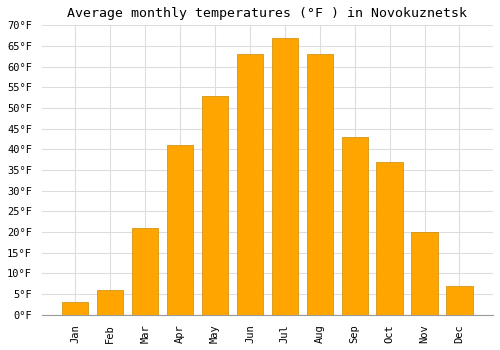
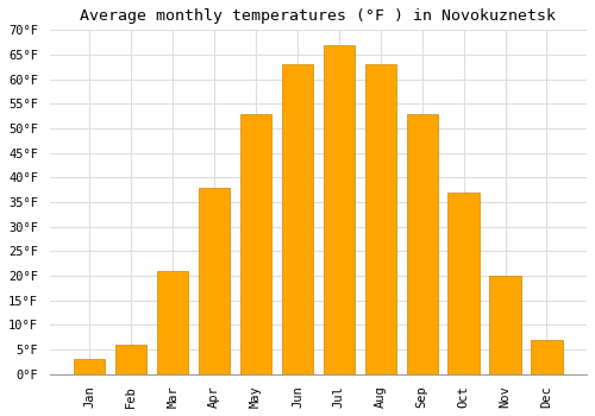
Apr: 41°F -> 38°F
Sep: 43°F -> 53°F
